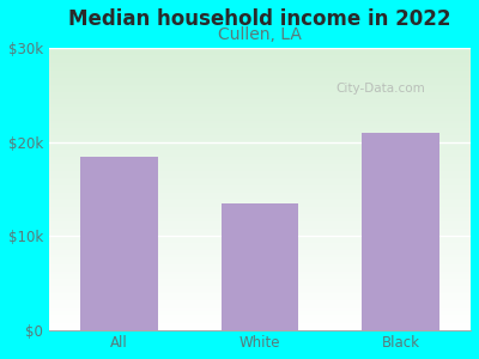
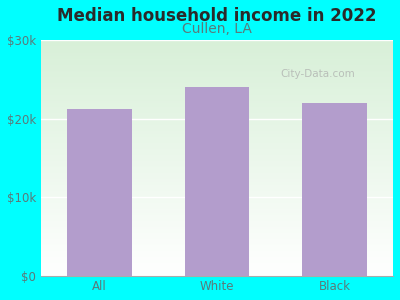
All: $18.5k -> $21.2k
White: $13.5k -> $24.0k
Black: $21.0k -> $22.0k
